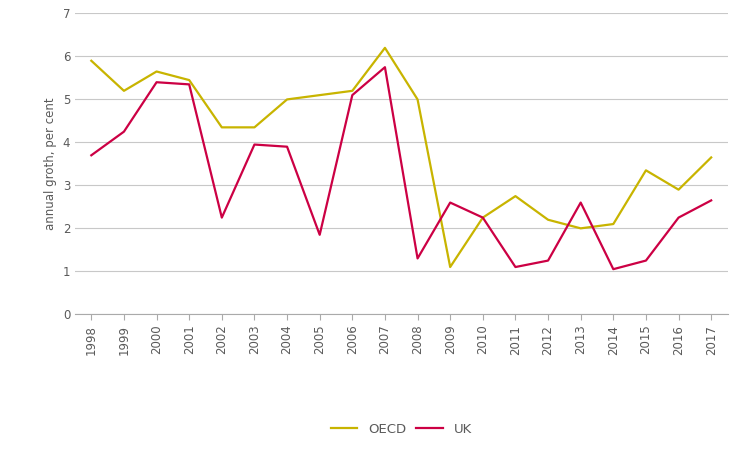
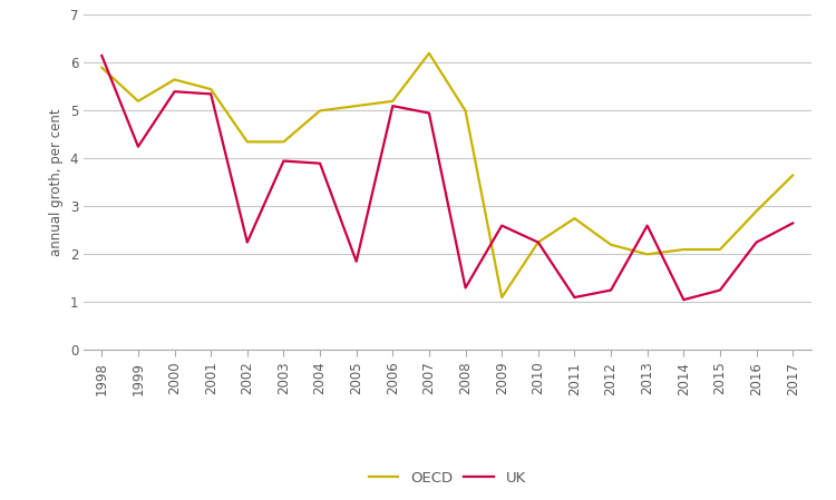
UK/1998: 3.70 -> 6.15
UK/2007: 5.75 -> 4.95
OECD/2015: 3.35 -> 2.10
